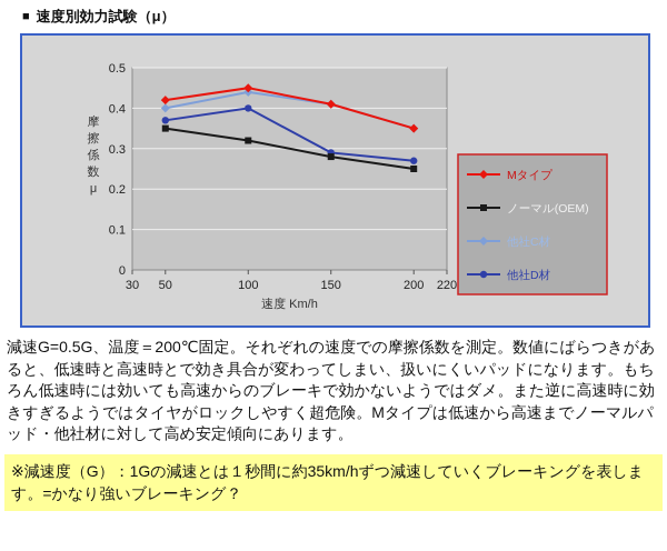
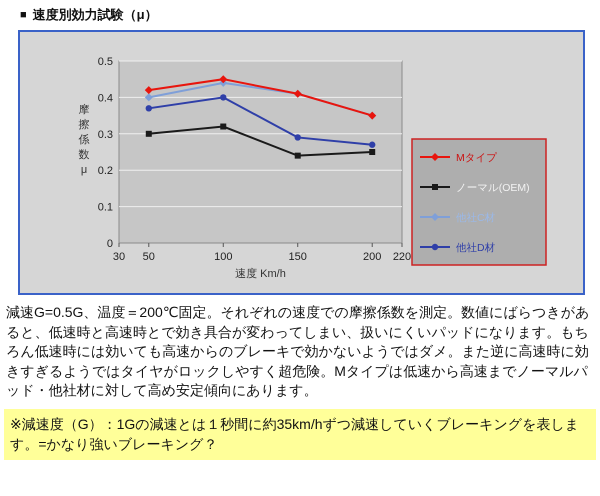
ノーマル(OEM)/50: 0.35 -> 0.30
ノーマル(OEM)/150: 0.28 -> 0.24
